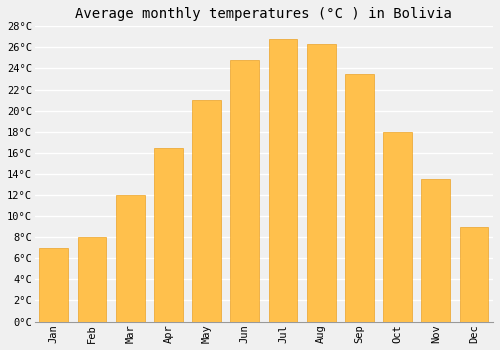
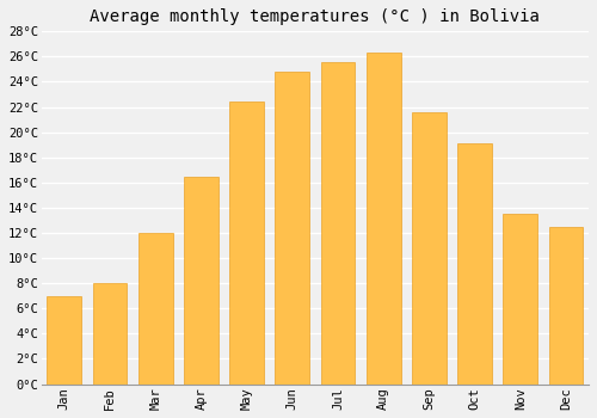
May: 21.0°C -> 22.4°C
Jul: 26.8°C -> 25.6°C
Sep: 23.5°C -> 21.6°C
Oct: 18.0°C -> 19.1°C
Dec: 9.0°C -> 12.5°C
